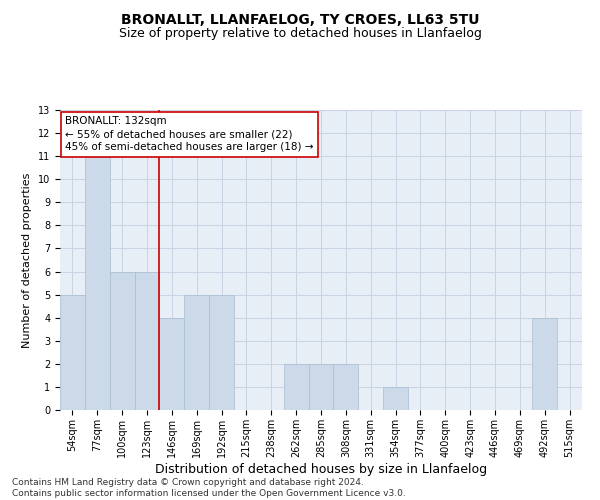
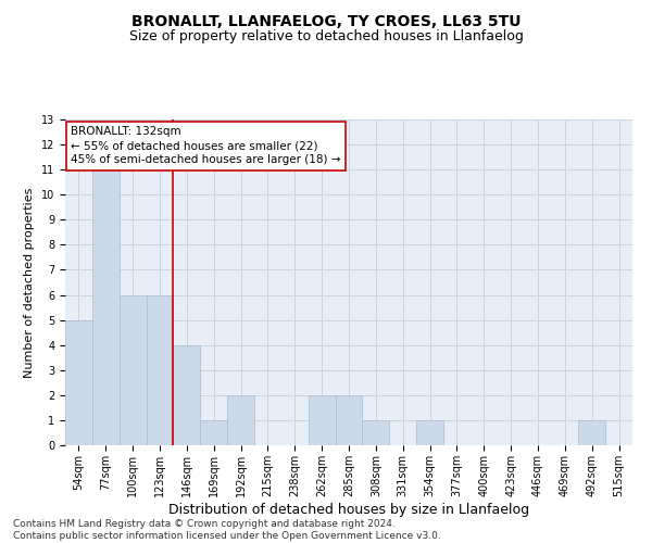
169sqm: 5 -> 1
192sqm: 5 -> 2
308sqm: 2 -> 1
492sqm: 4 -> 1
